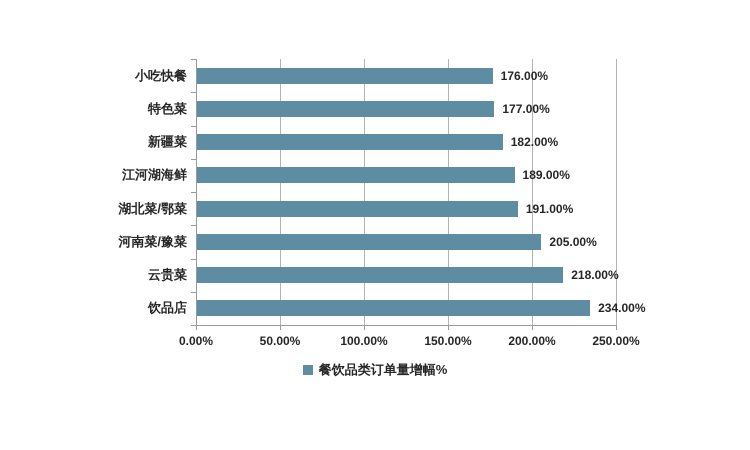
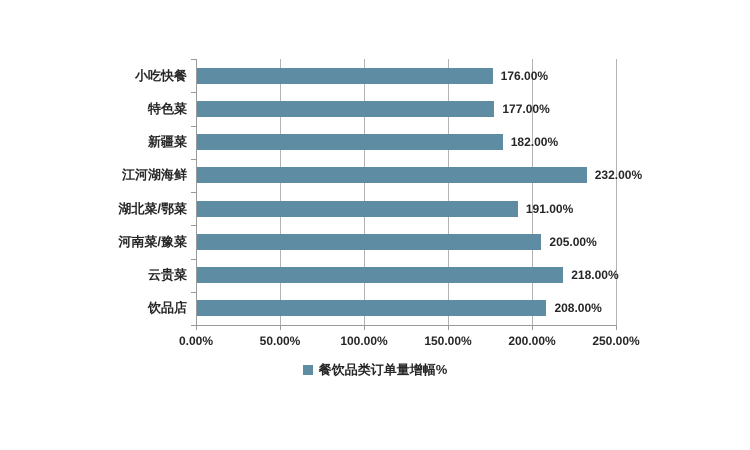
江河湖海鲜: 189.00% -> 232.00%
饮品店: 234.00% -> 208.00%
